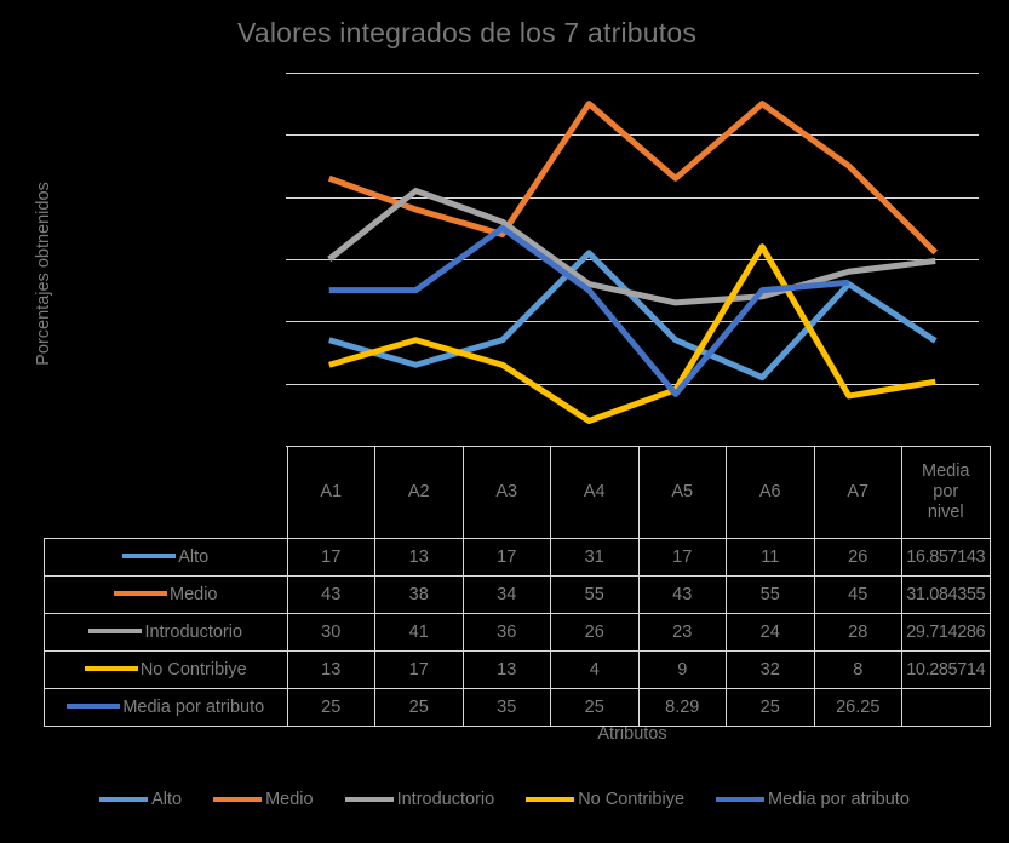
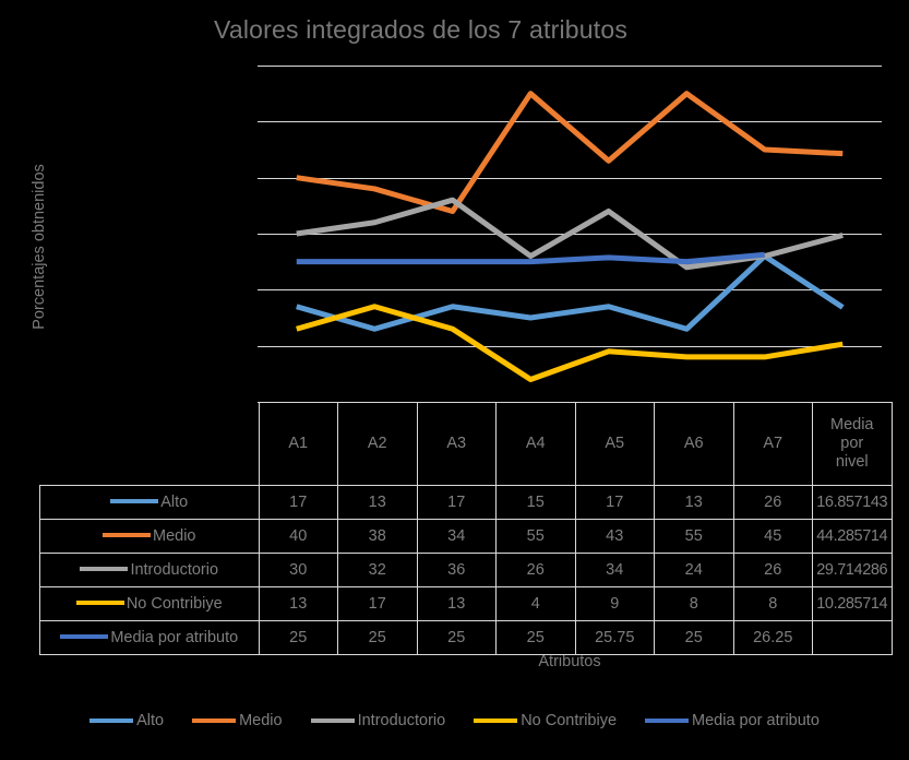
Medio/A1: 43 -> 40
Introductorio/A2: 41 -> 32
Media por atributo/A3: 35 -> 25
Alto/A4: 31 -> 15
Introductorio/A5: 23 -> 34
Media por atributo/A5: 8.29 -> 25.75
Alto/A6: 11 -> 13
No Contribiye/A6: 32 -> 8
Introductorio/A7: 28 -> 26
Medio/Media por nivel: 31.084355 -> 44.285714
